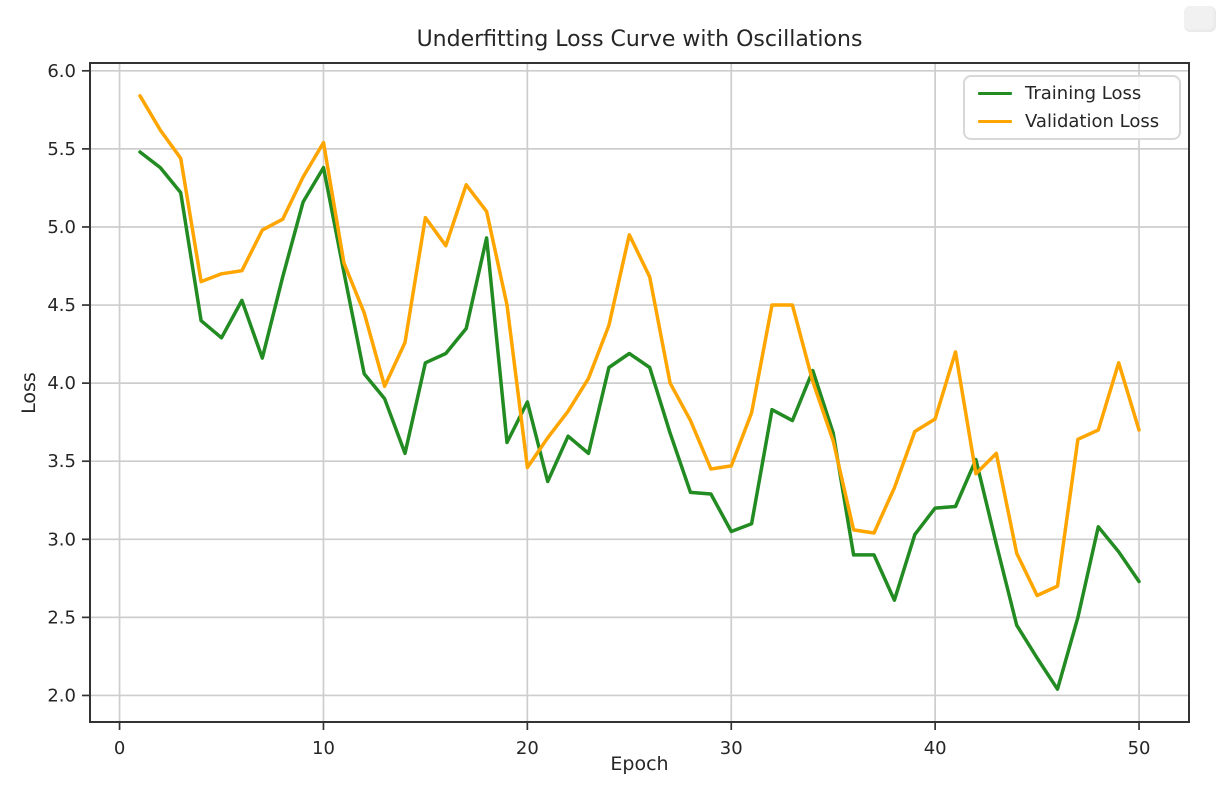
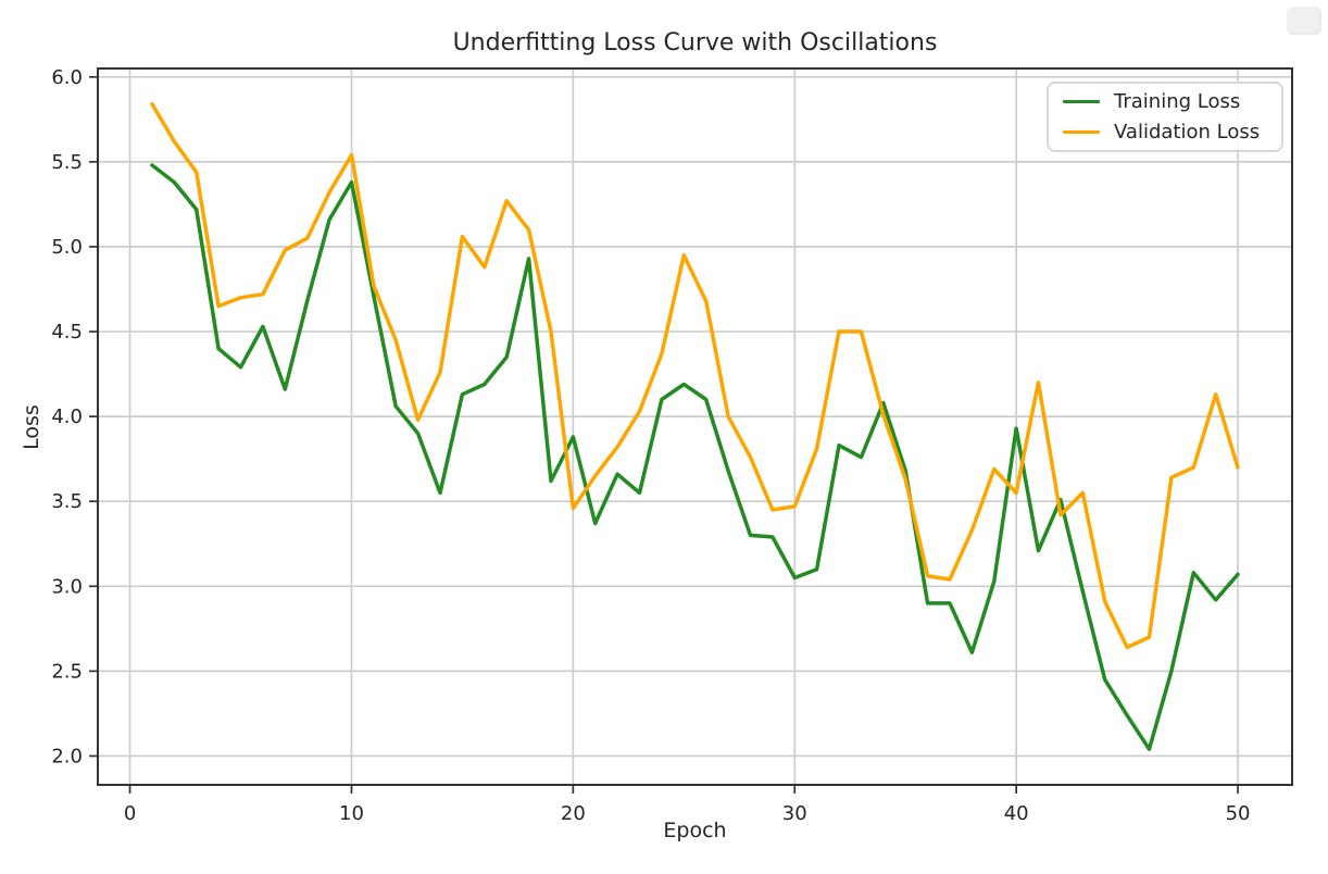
Training Loss/40: 3.20 -> 3.93
Validation Loss/40: 3.77 -> 3.55
Training Loss/50: 2.73 -> 3.07
